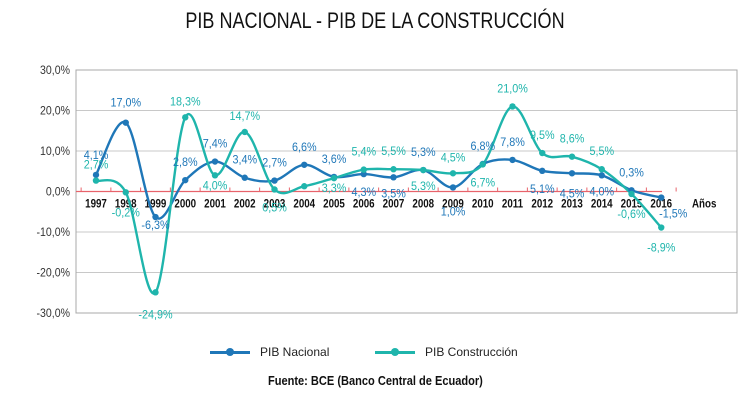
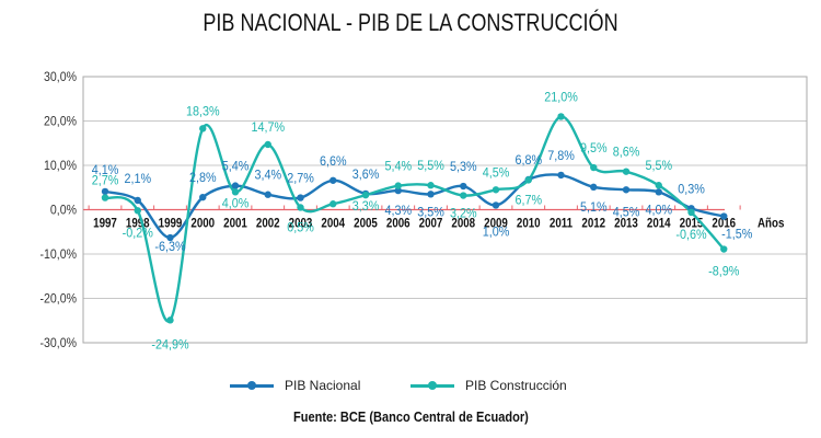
PIB Nacional/1998: 17,0% -> 2,1%
PIB Nacional/2001: 7,4% -> 5,4%
PIB Construcción/2008: 5,3% -> 3,2%
